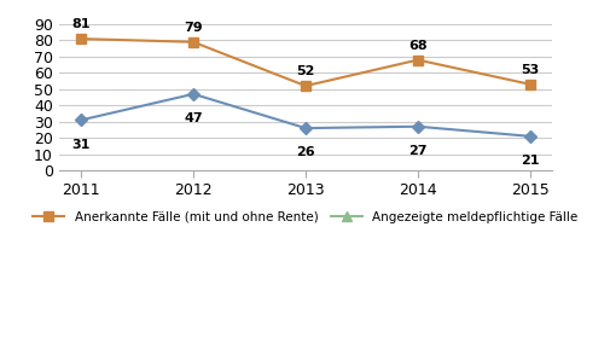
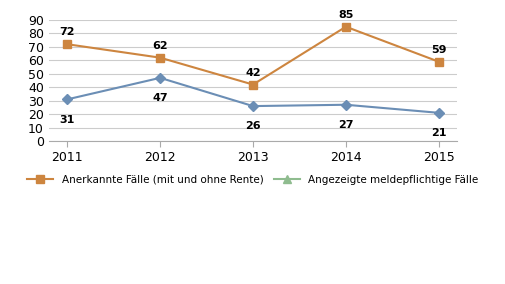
Anerkannte Fälle (mit und ohne Rente)/2011: 81 -> 72
Anerkannte Fälle (mit und ohne Rente)/2012: 79 -> 62
Anerkannte Fälle (mit und ohne Rente)/2013: 52 -> 42
Anerkannte Fälle (mit und ohne Rente)/2014: 68 -> 85
Anerkannte Fälle (mit und ohne Rente)/2015: 53 -> 59
